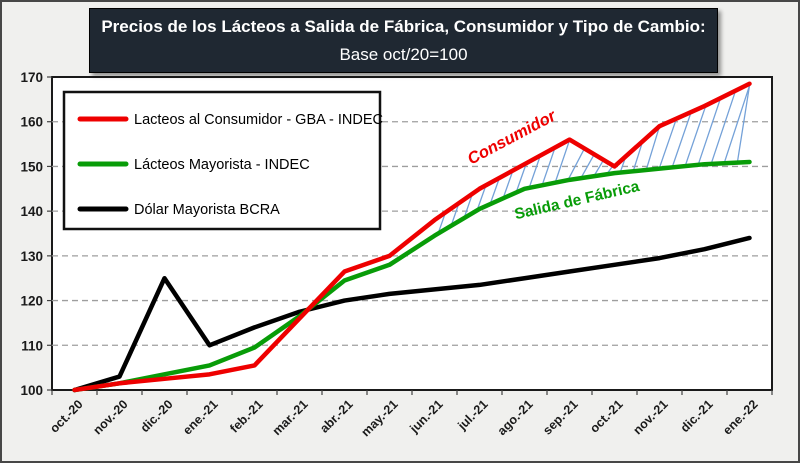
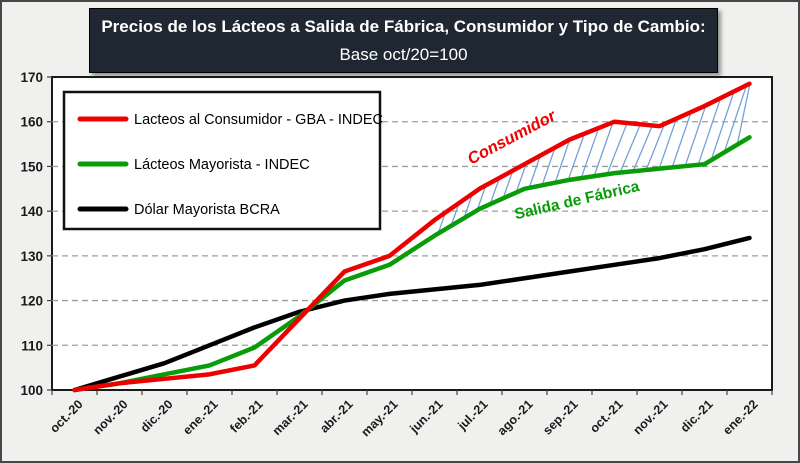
Dólar Mayorista BCRA/dic.-20: 125 -> 106
Lacteos al Consumidor - GBA - INDEC/oct.-21: 150 -> 160
Lácteos Mayorista - INDEC/ene.-22: 151 -> 156
